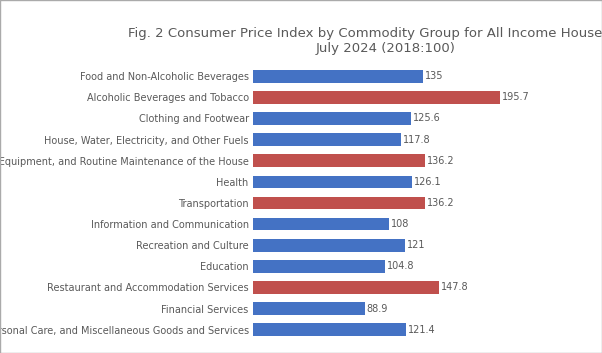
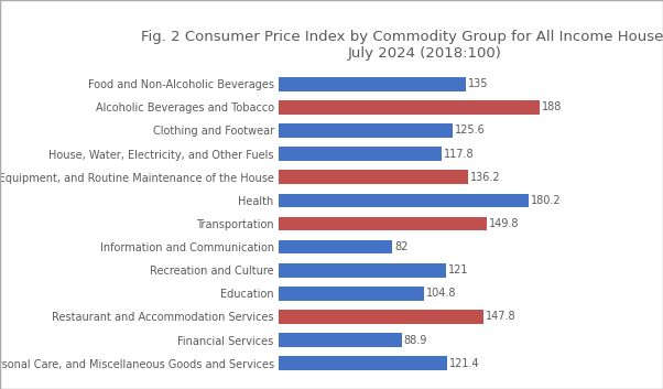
Alcoholic Beverages and Tobacco: 195.7 -> 188
Health: 126.1 -> 180.2
Transportation: 136.2 -> 149.8
Information and Communication: 108 -> 82
